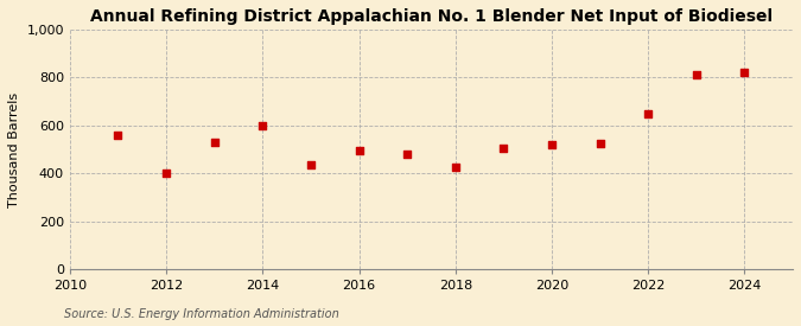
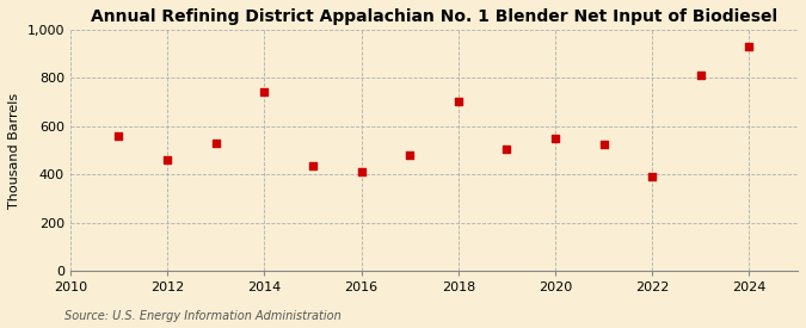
2012: 400 -> 460
2014: 600 -> 740
2016: 495 -> 410
2018: 425 -> 705
2020: 520 -> 550
2022: 648 -> 390
2024: 820 -> 930
